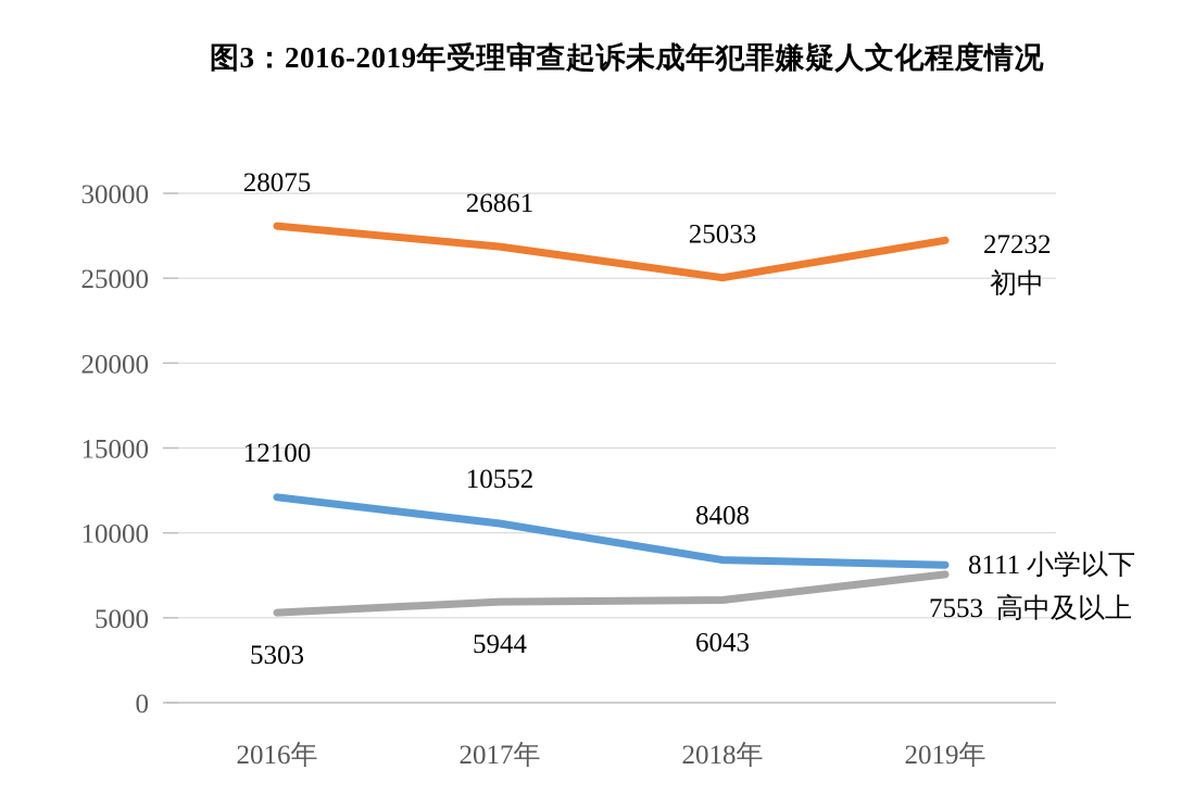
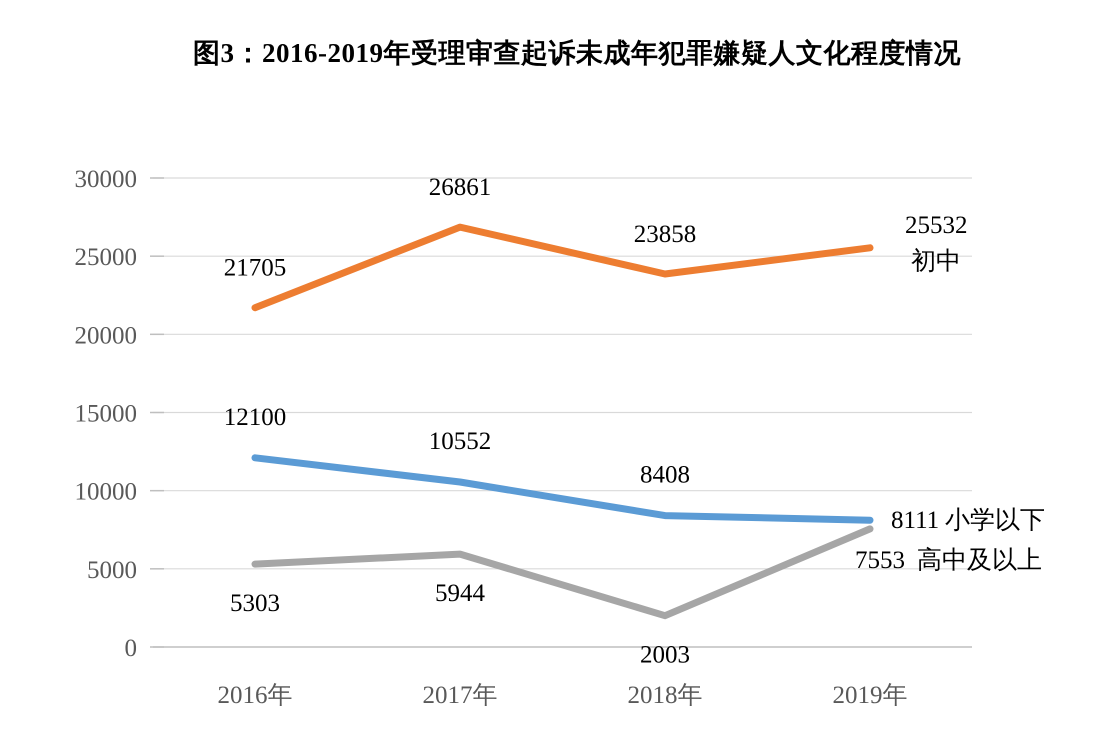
初中/2016年: 28075 -> 21705
初中/2018年: 25033 -> 23858
高中及以上/2018年: 6043 -> 2003
初中/2019年: 27232 -> 25532
